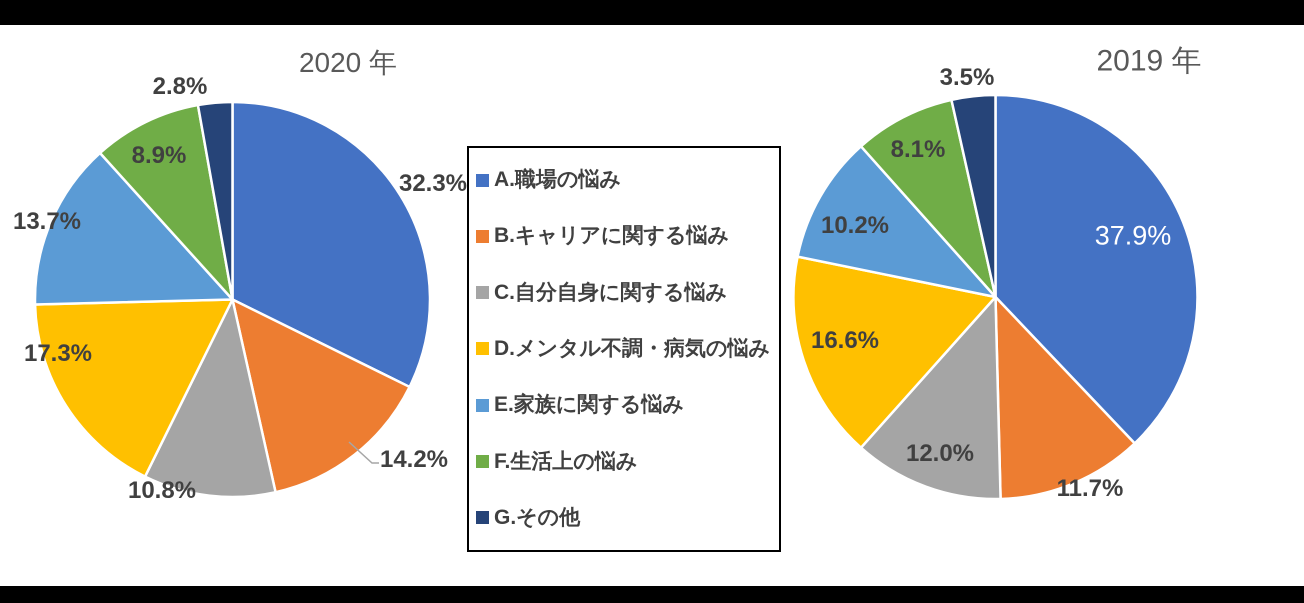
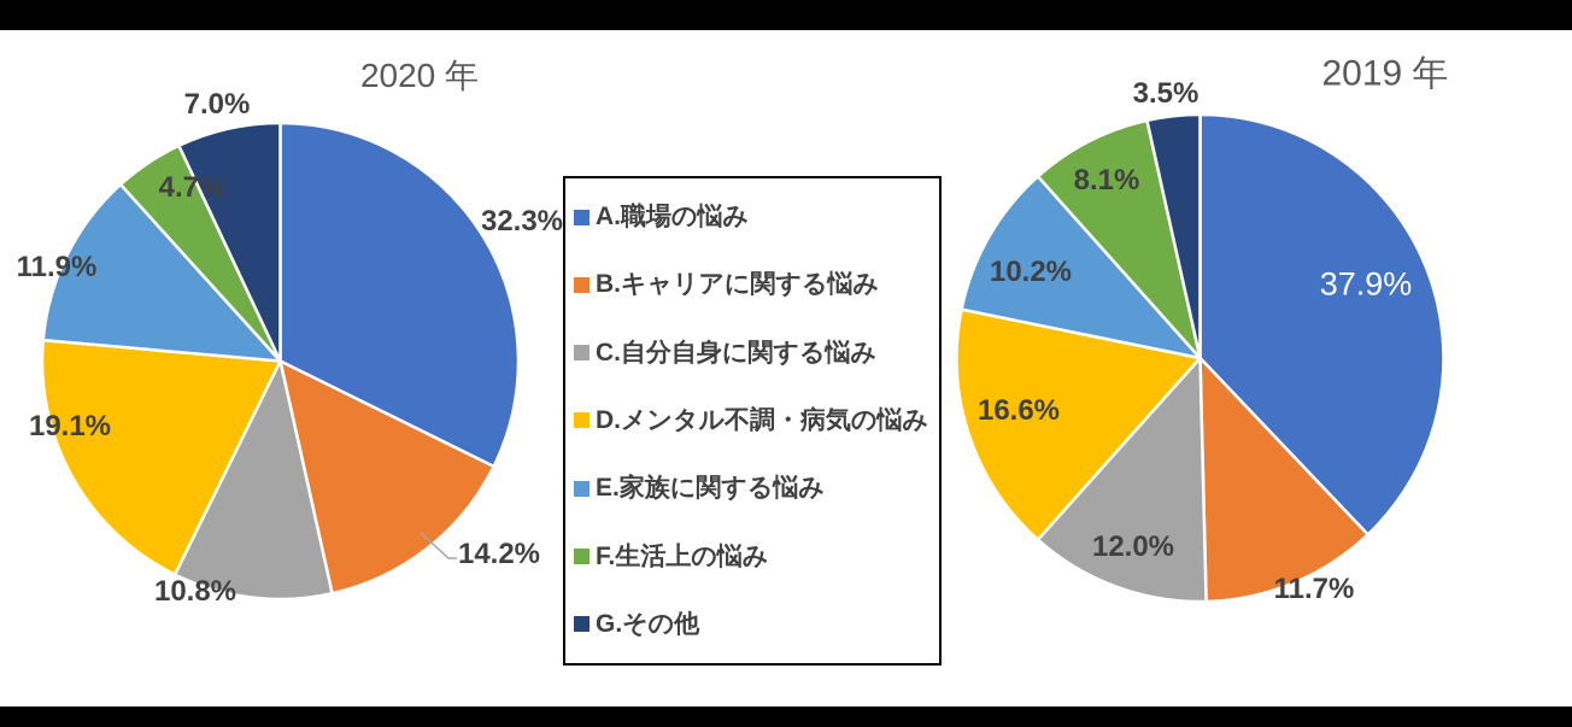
2020 年/D.メンタル不調・病気の悩み: 17.3% -> 19.1%
2020 年/E.家族に関する悩み: 13.7% -> 11.9%
2020 年/F.生活上の悩み: 8.9% -> 4.7%
2020 年/G.その他: 2.8% -> 7.0%
